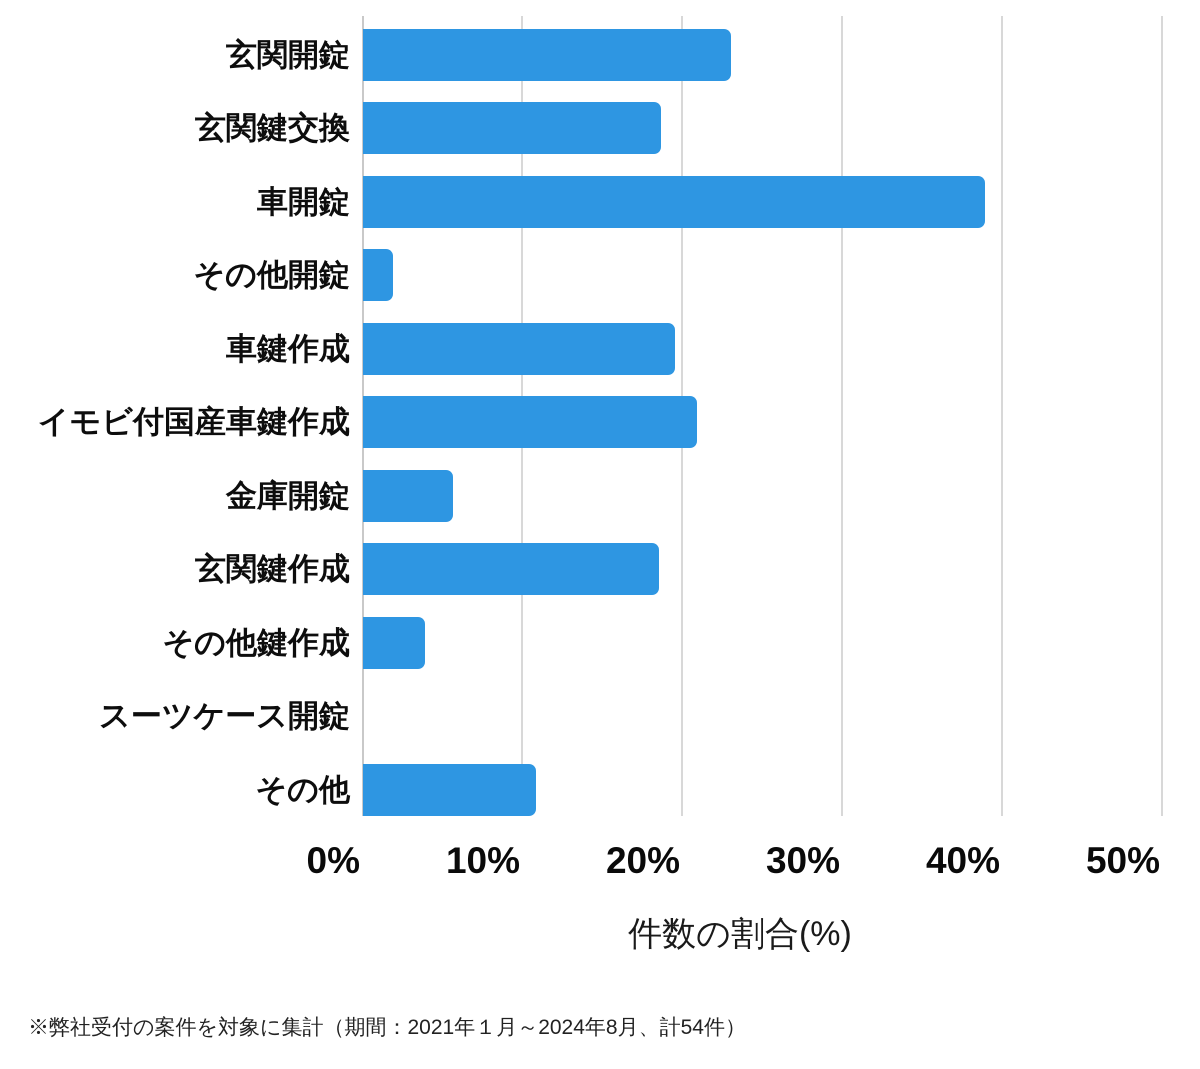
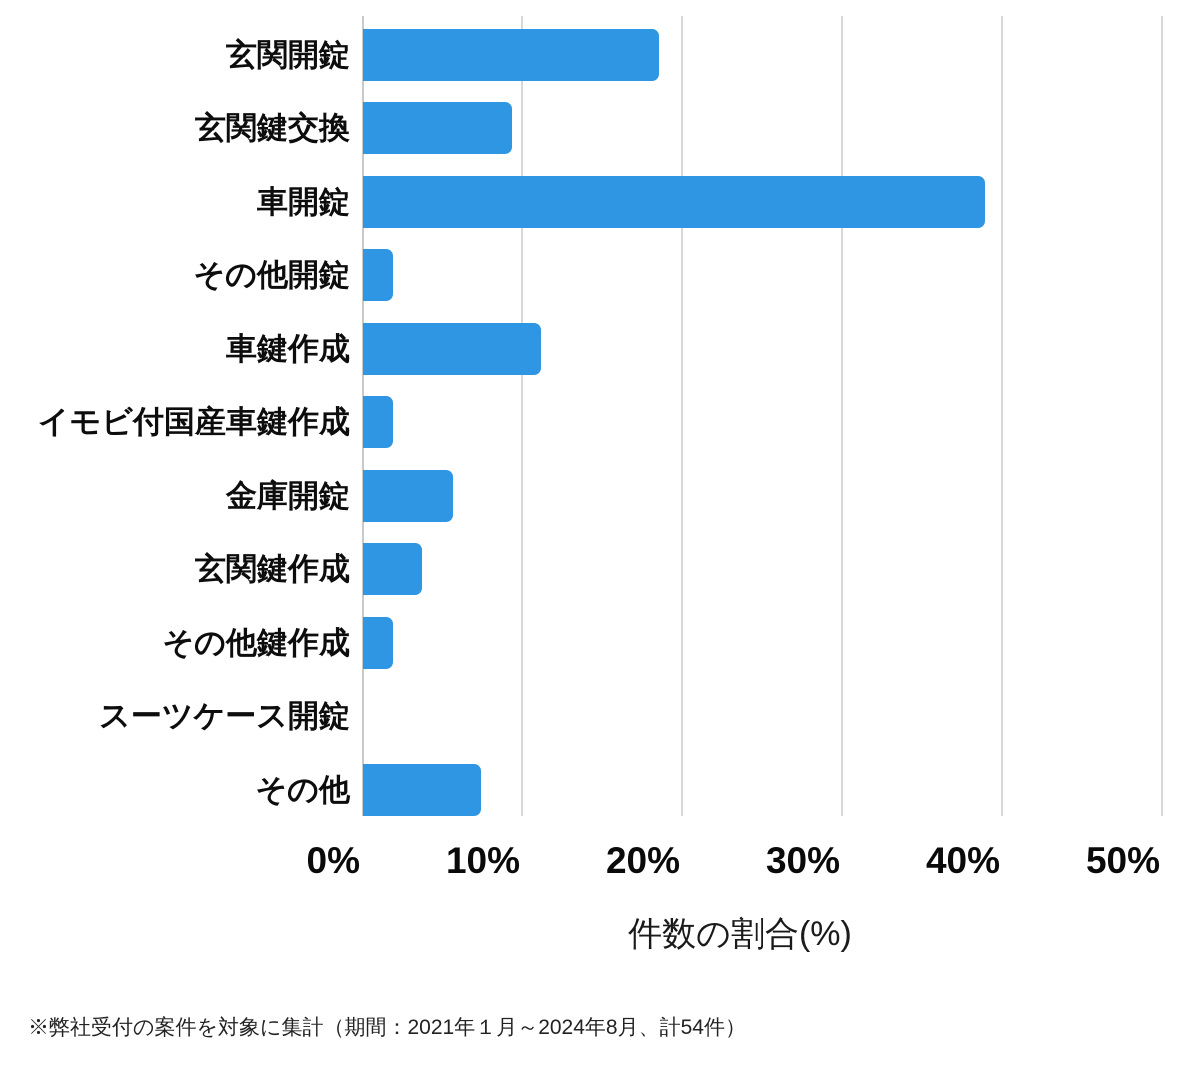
玄関開錠: 23.0% -> 18.5%
玄関鍵交換: 18.6% -> 9.3%
車鍵作成: 19.5% -> 11.1%
イモビ付国産車鍵作成: 20.9% -> 1.9%
玄関鍵作成: 18.5% -> 3.7%
その他鍵作成: 3.9% -> 1.9%
その他: 10.8% -> 7.4%
